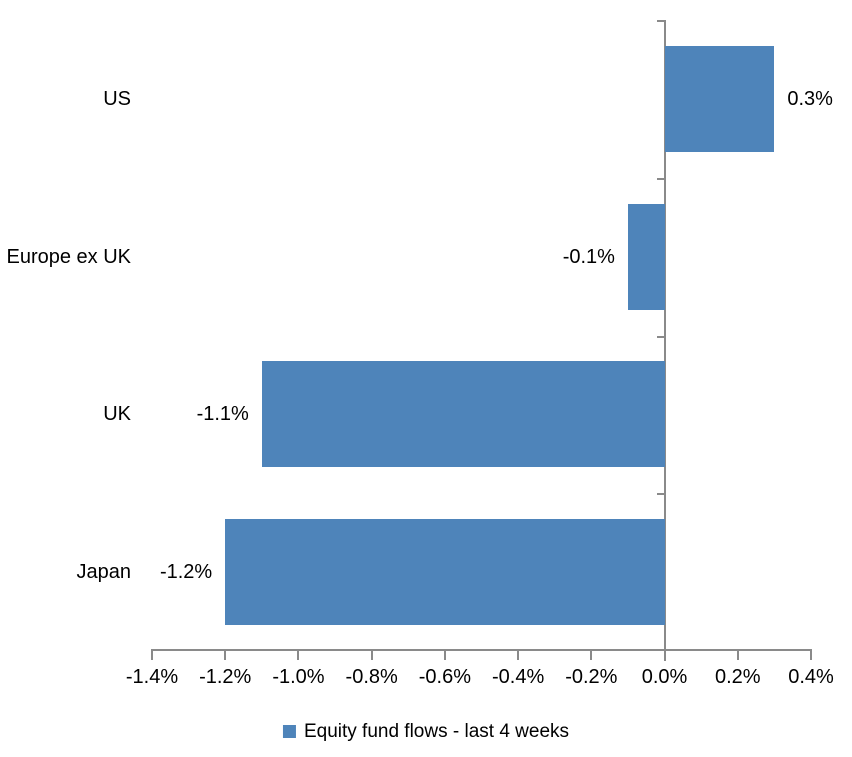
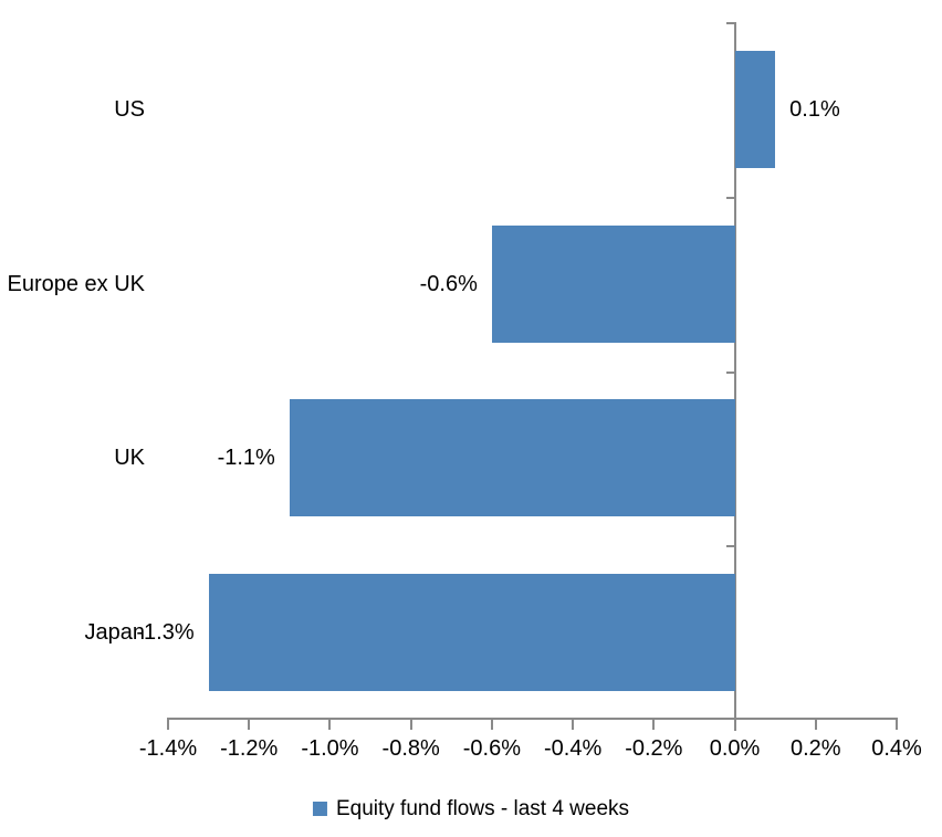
US: 0.3% -> 0.1%
Europe ex UK: -0.1% -> -0.6%
Japan: -1.2% -> -1.3%
